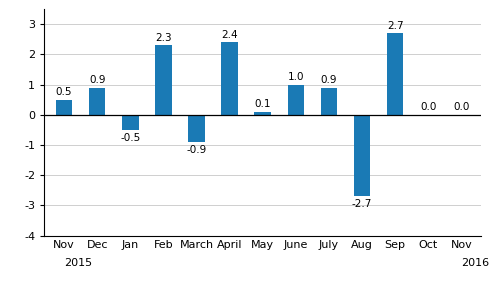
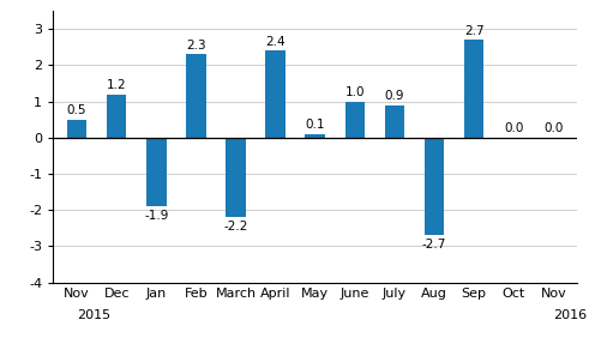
Dec: 0.9 -> 1.2
Jan: -0.5 -> -1.9
March: -0.9 -> -2.2
